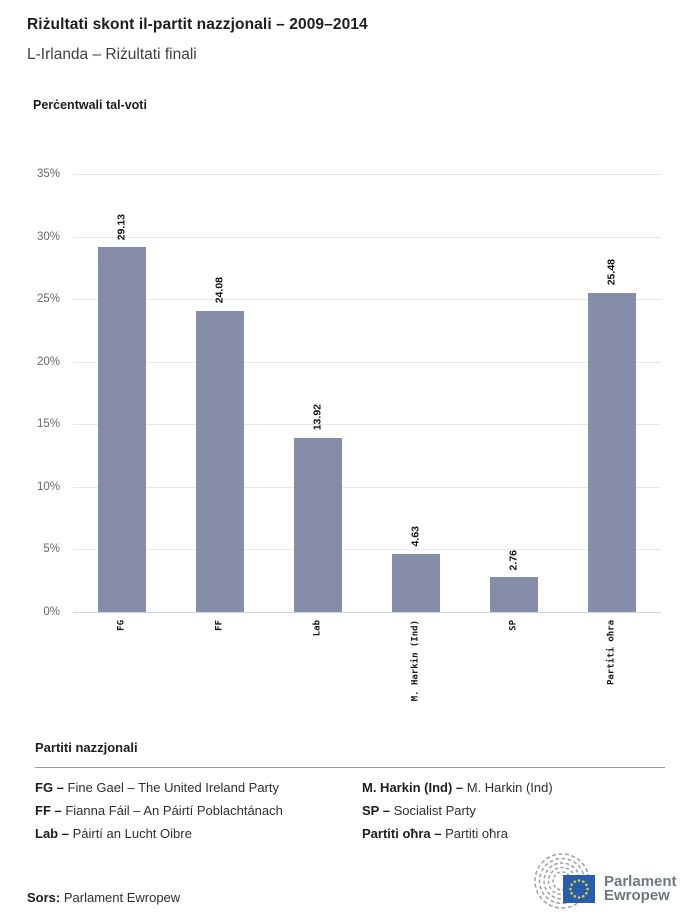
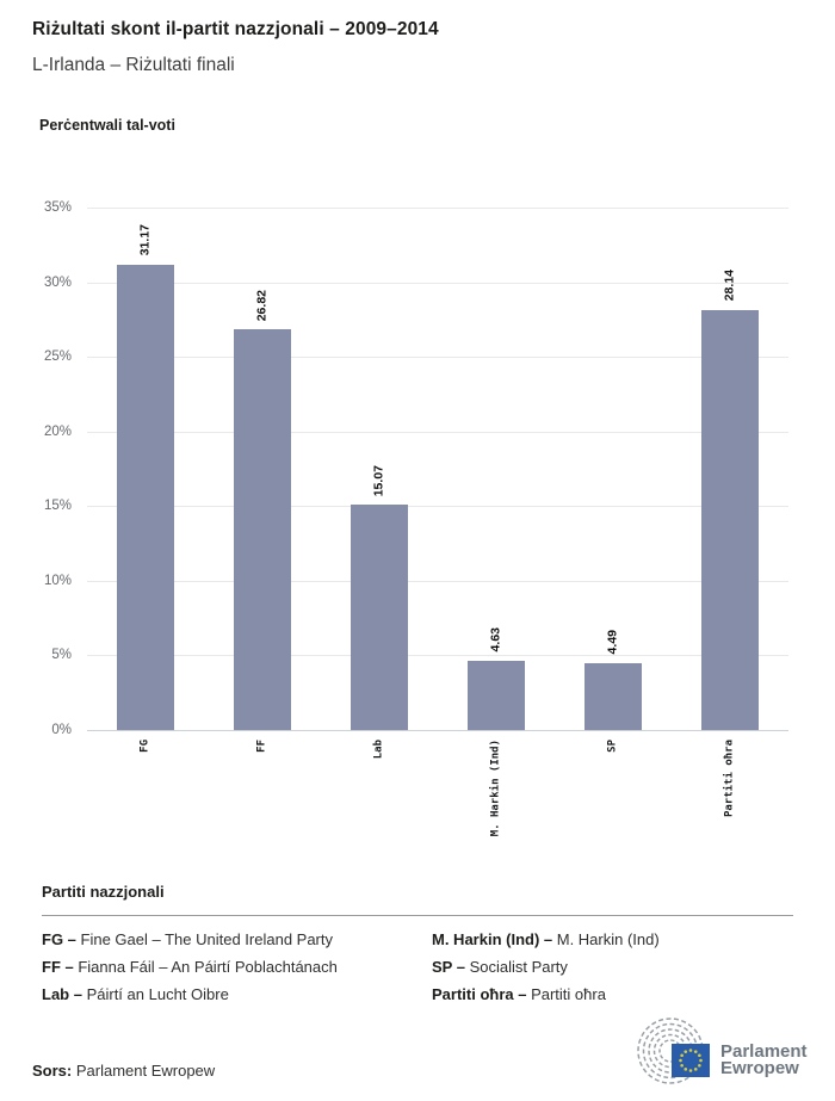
FG: 29.13 -> 31.17
FF: 24.08 -> 26.82
Lab: 13.92 -> 15.07
SP: 2.76 -> 4.49
Partiti oħra: 25.48 -> 28.14
